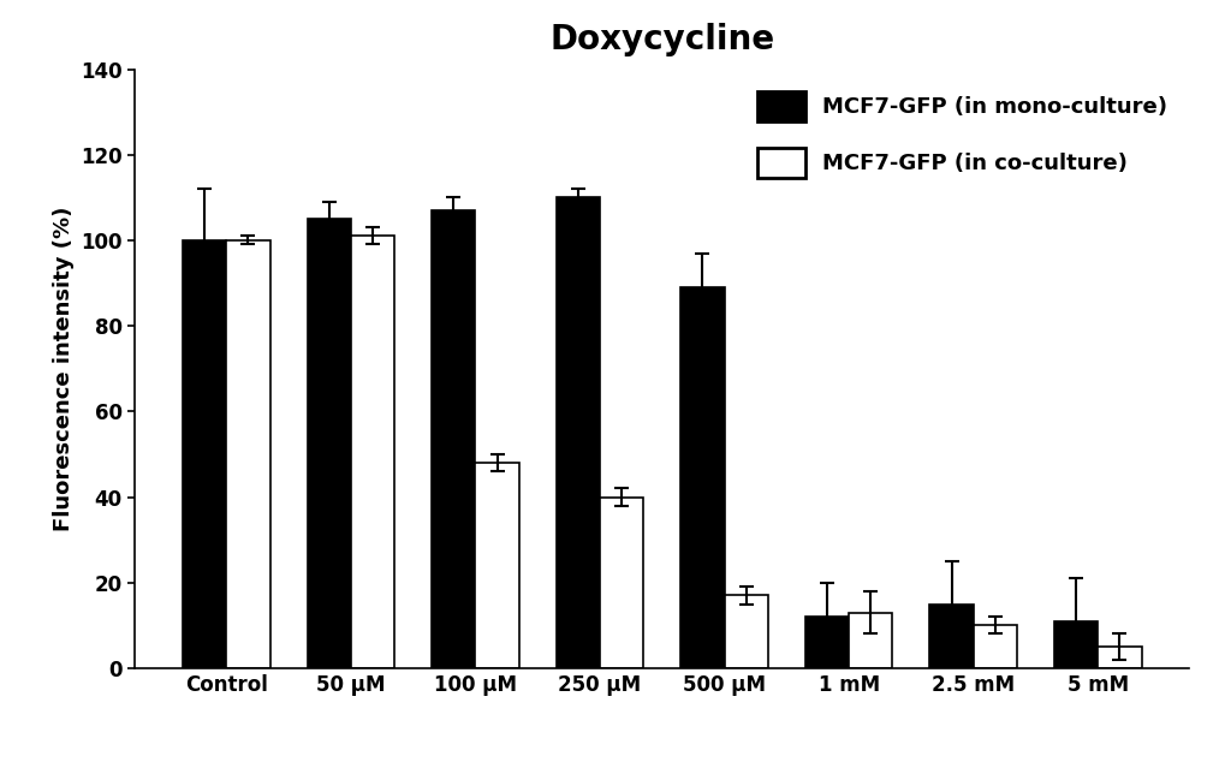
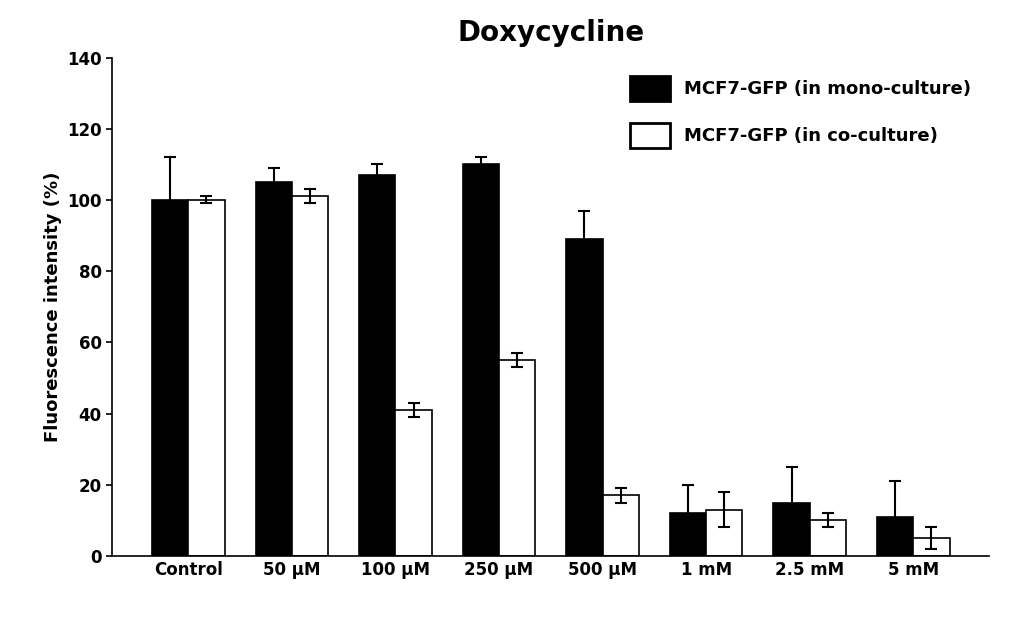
MCF7-GFP (in co-culture)/100 μM: 48 -> 41
MCF7-GFP (in co-culture)/250 μM: 40 -> 55
